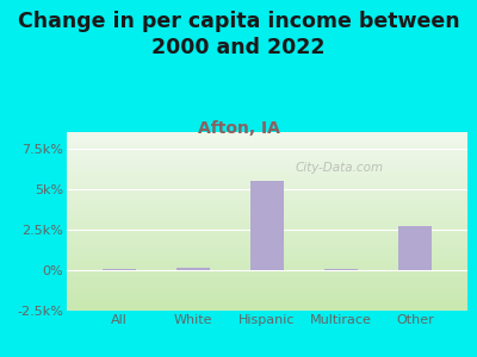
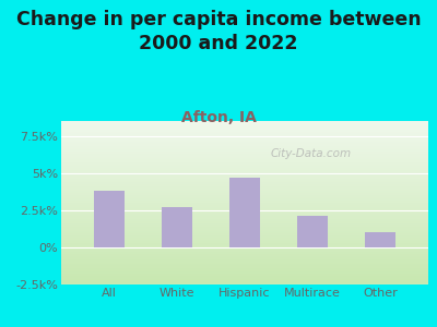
All: 0.1k% -> 3.8k%
White: 0.2k% -> 2.7k%
Hispanic: 5.5k% -> 4.7k%
Multirace: 0.0k% -> 2.1k%
Other: 2.7k% -> 1.0k%
